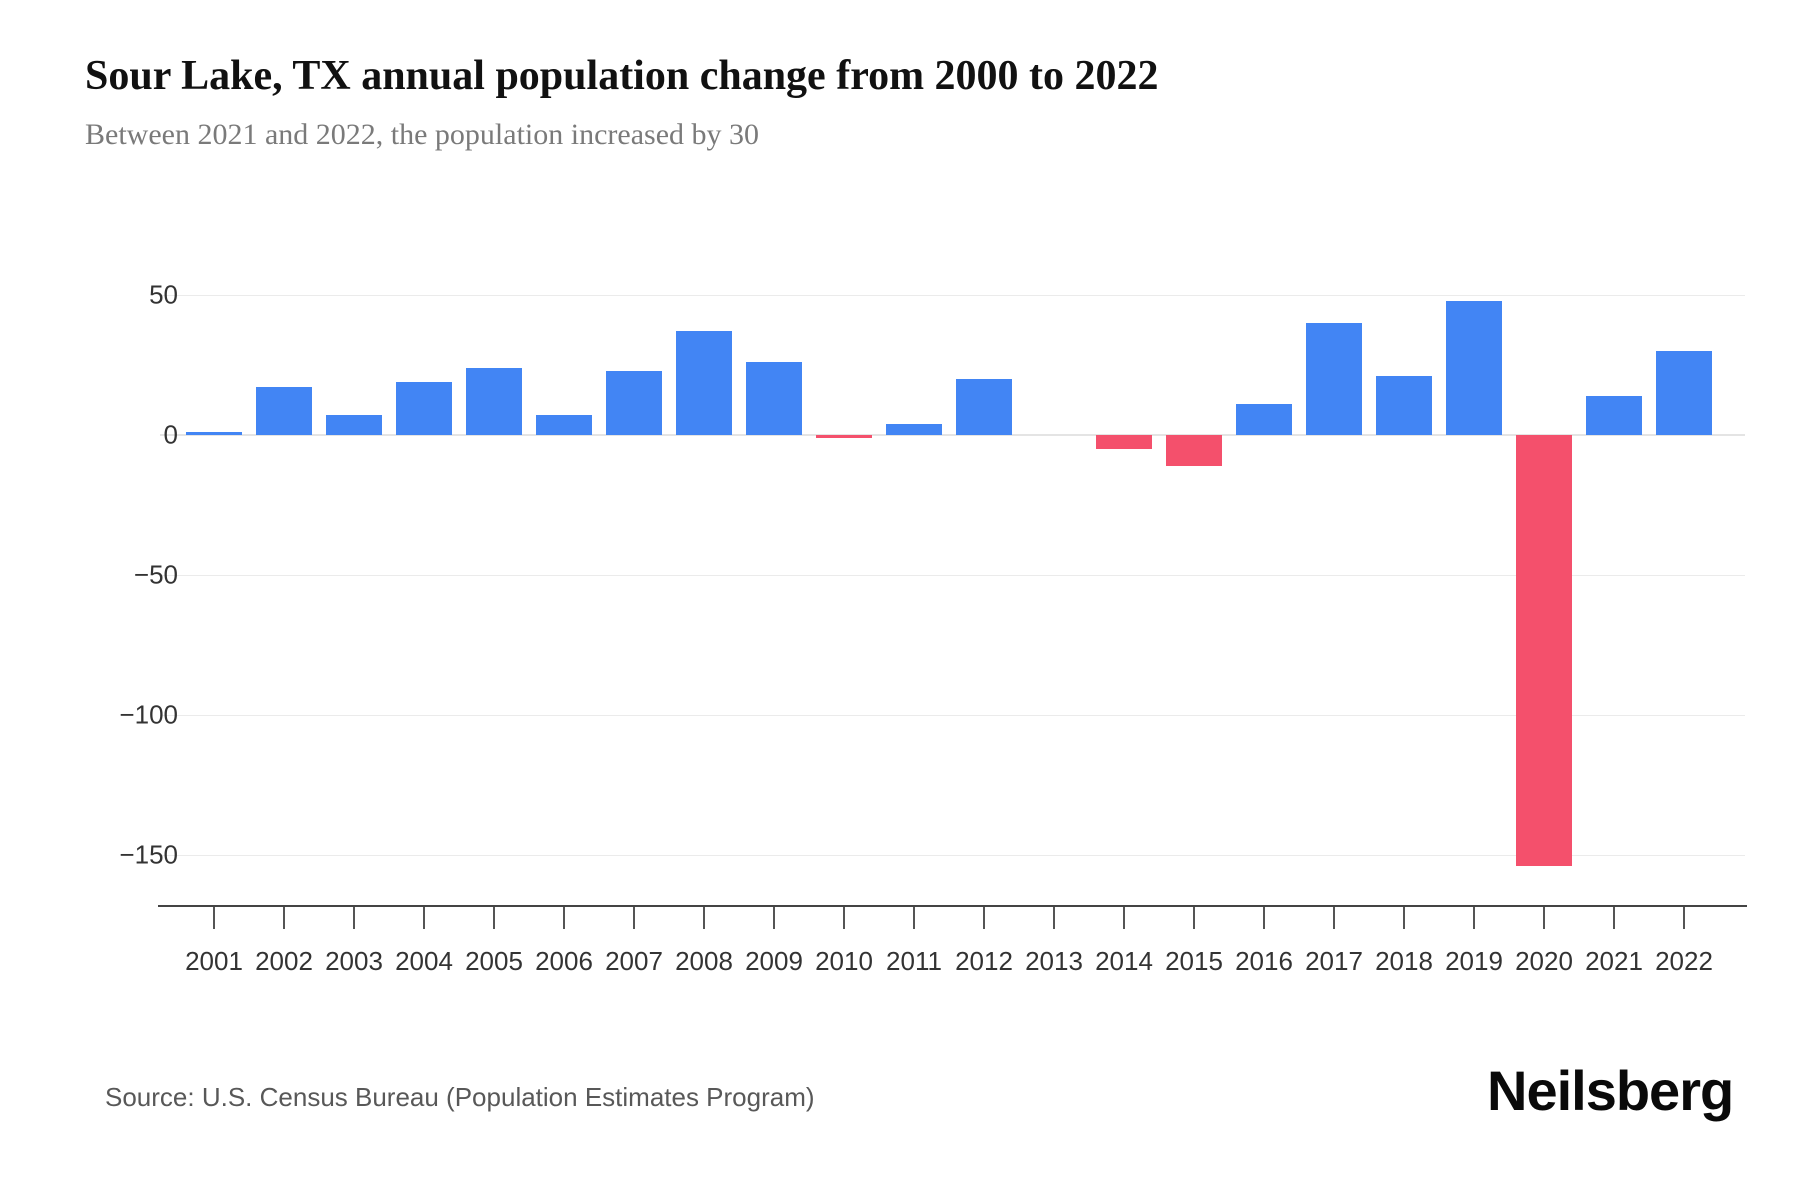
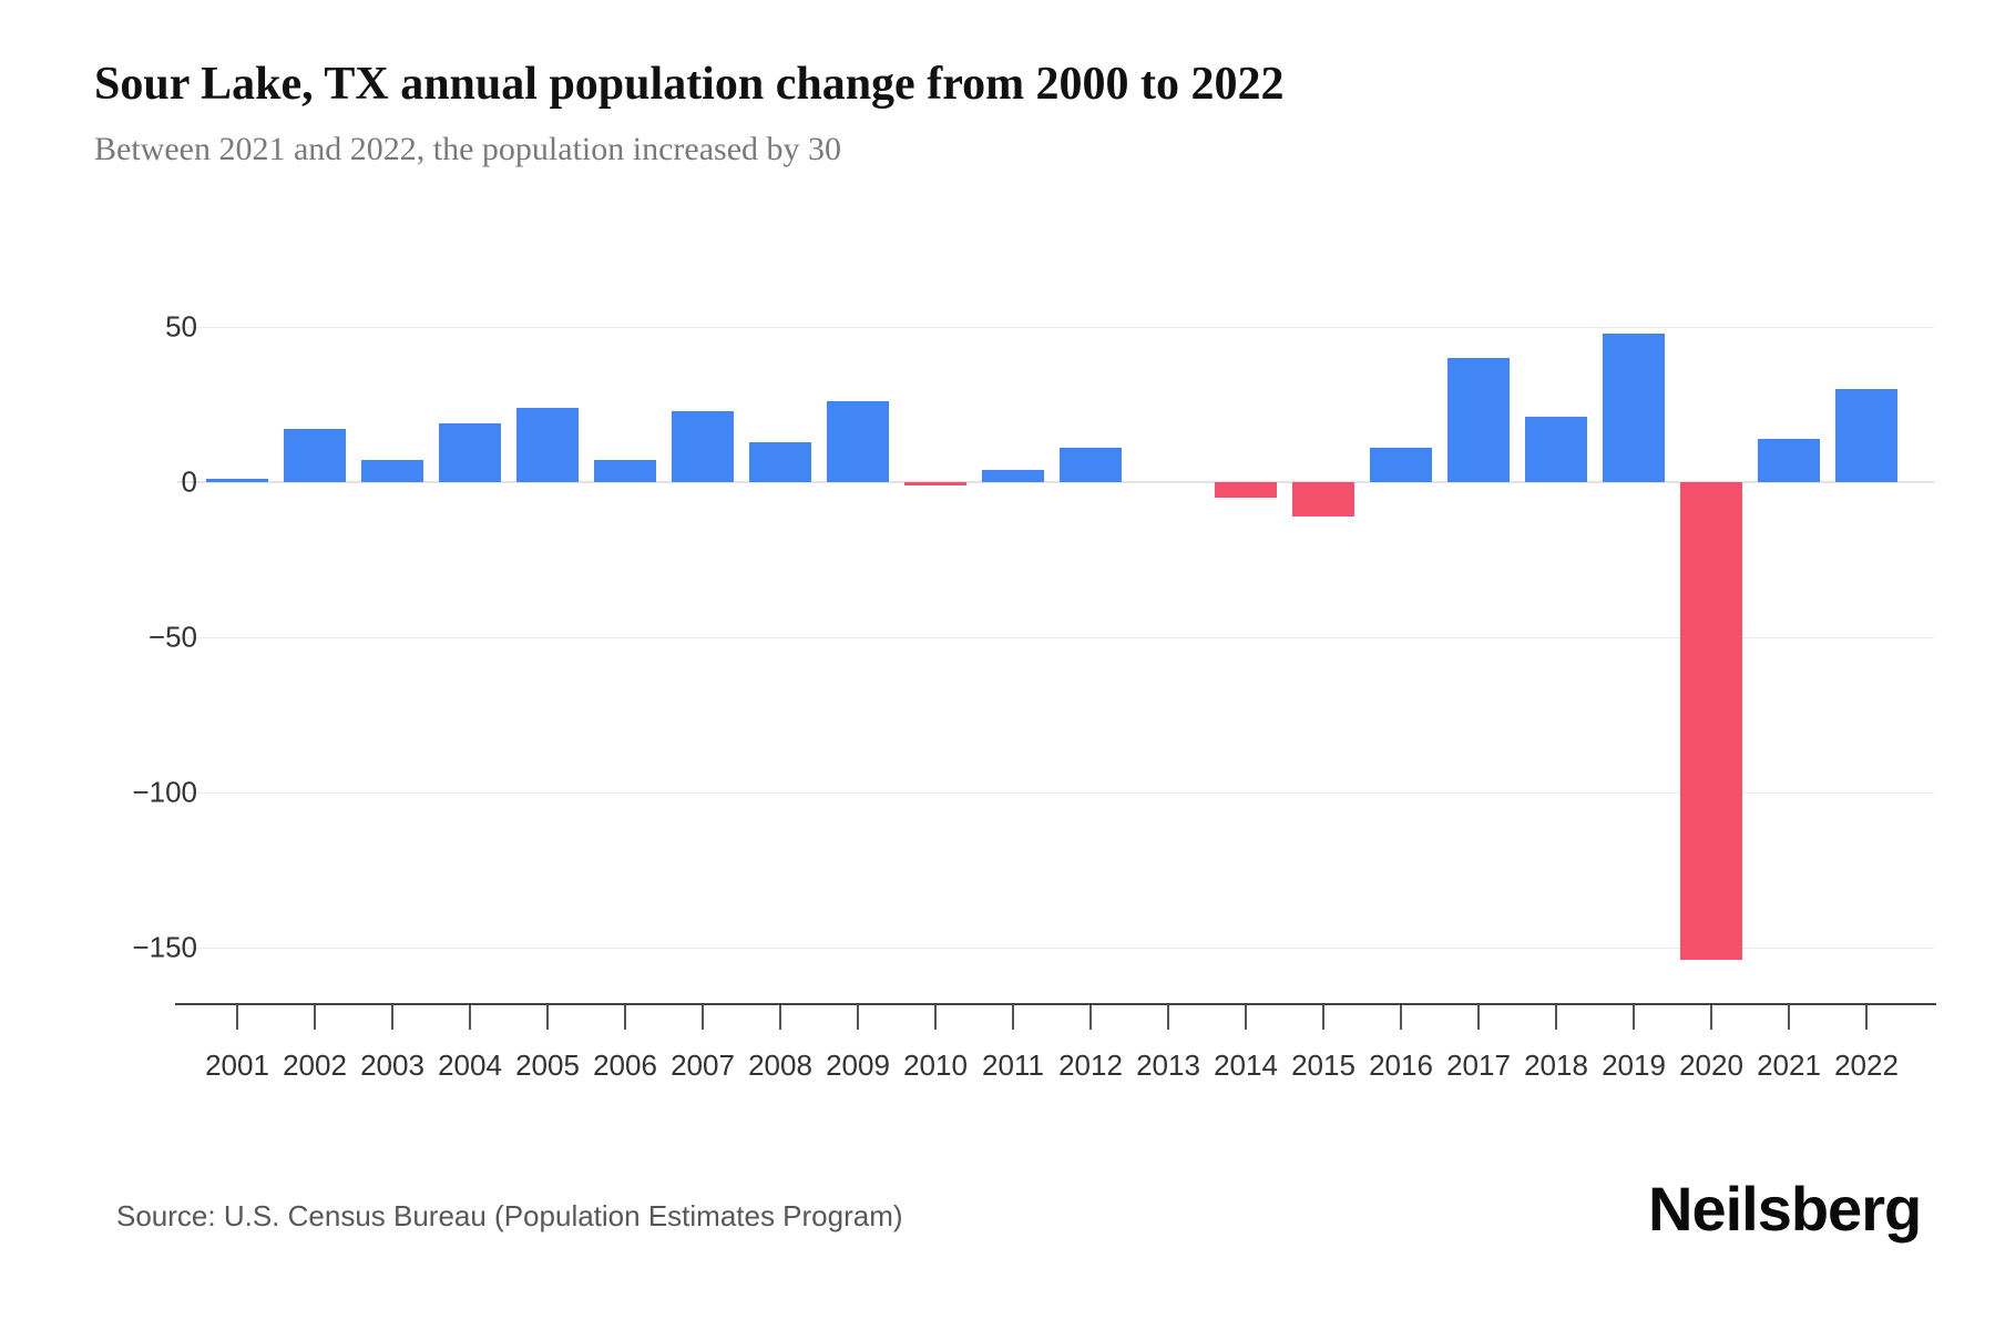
2008: 37 -> 13
2012: 20 -> 11
